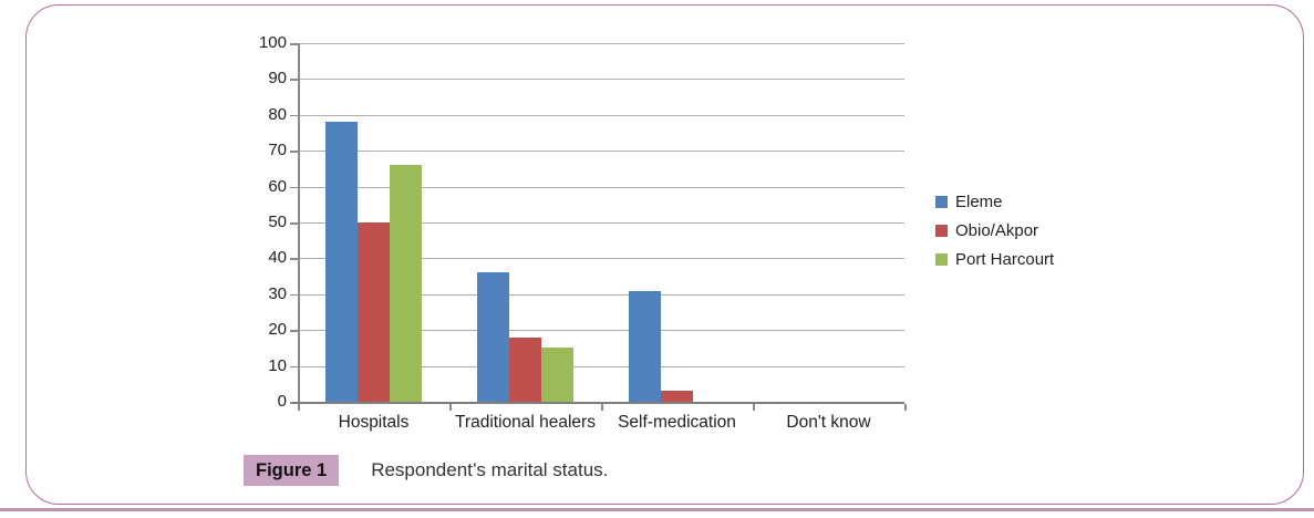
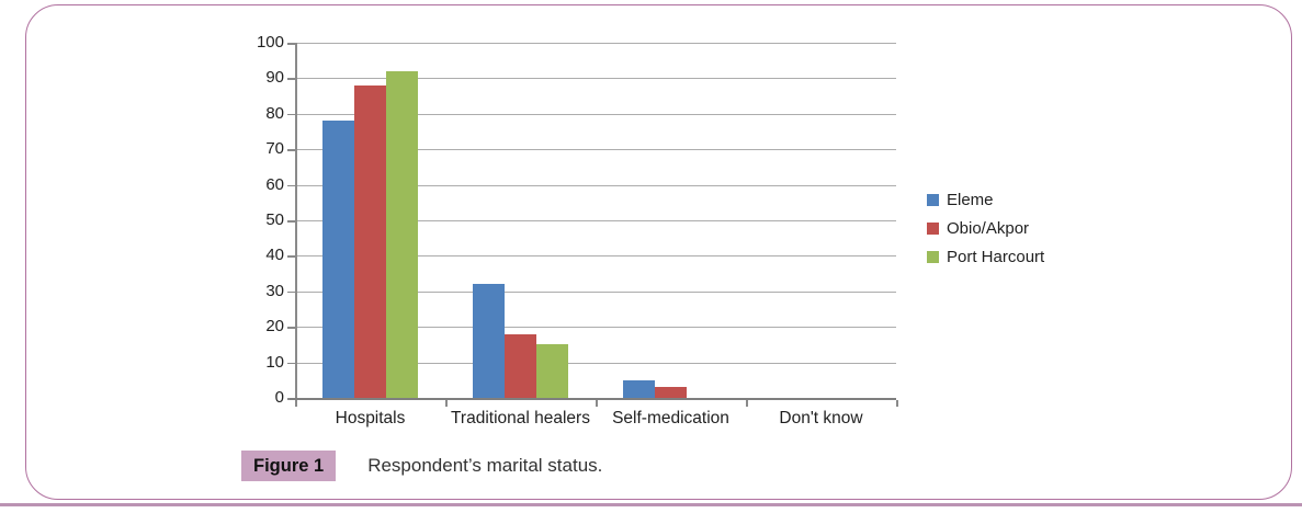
Obio/Akpor/Hospitals: 50 -> 88
Port Harcourt/Hospitals: 66 -> 92
Eleme/Traditional healers: 36 -> 32
Eleme/Self-medication: 31 -> 5
